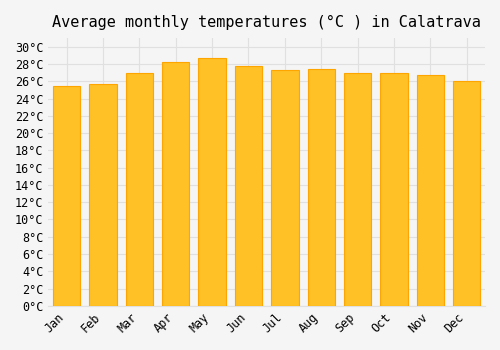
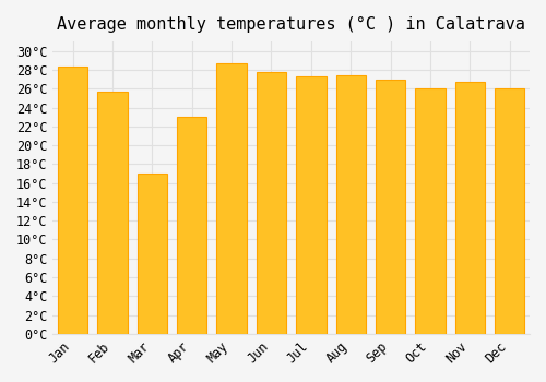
Jan: 25.4°C -> 28.4°C
Mar: 27.0°C -> 17.0°C
Apr: 28.2°C -> 23.0°C
Oct: 27.0°C -> 26.0°C
